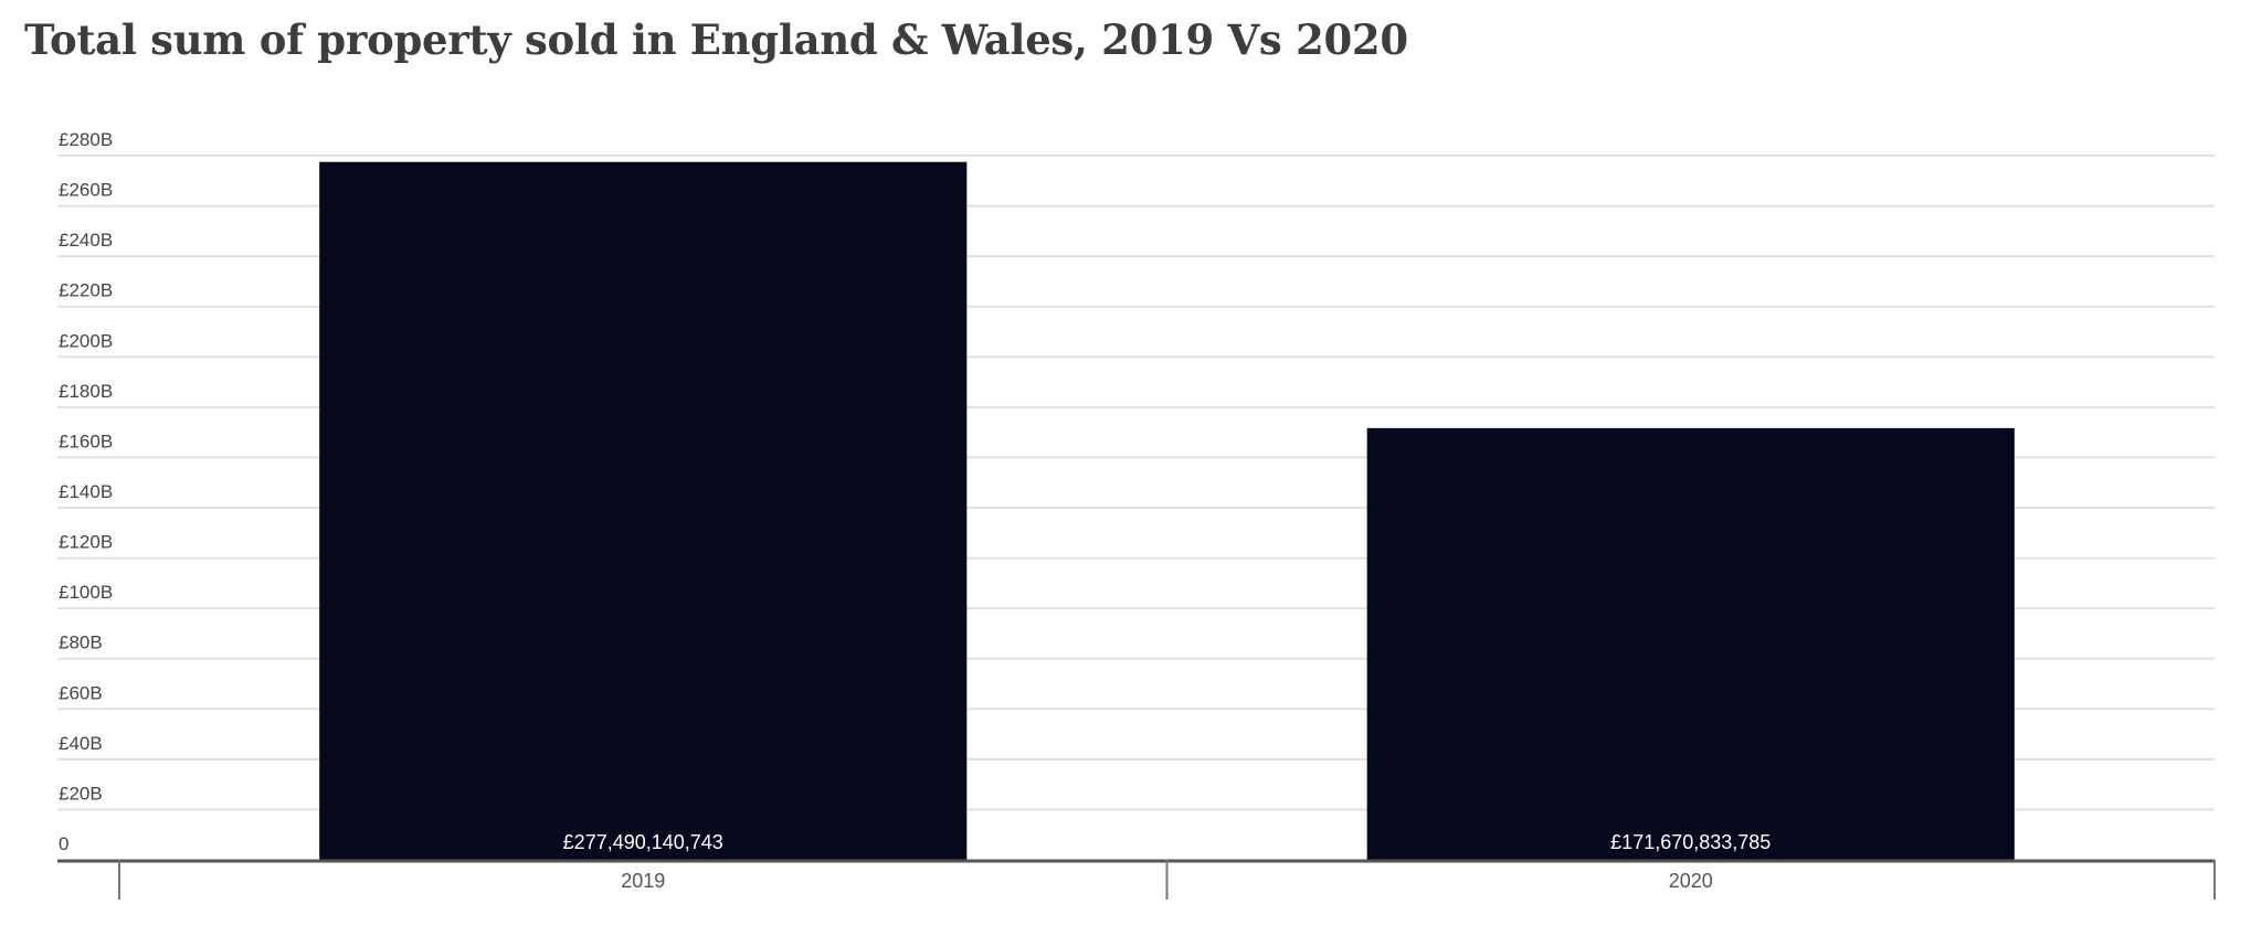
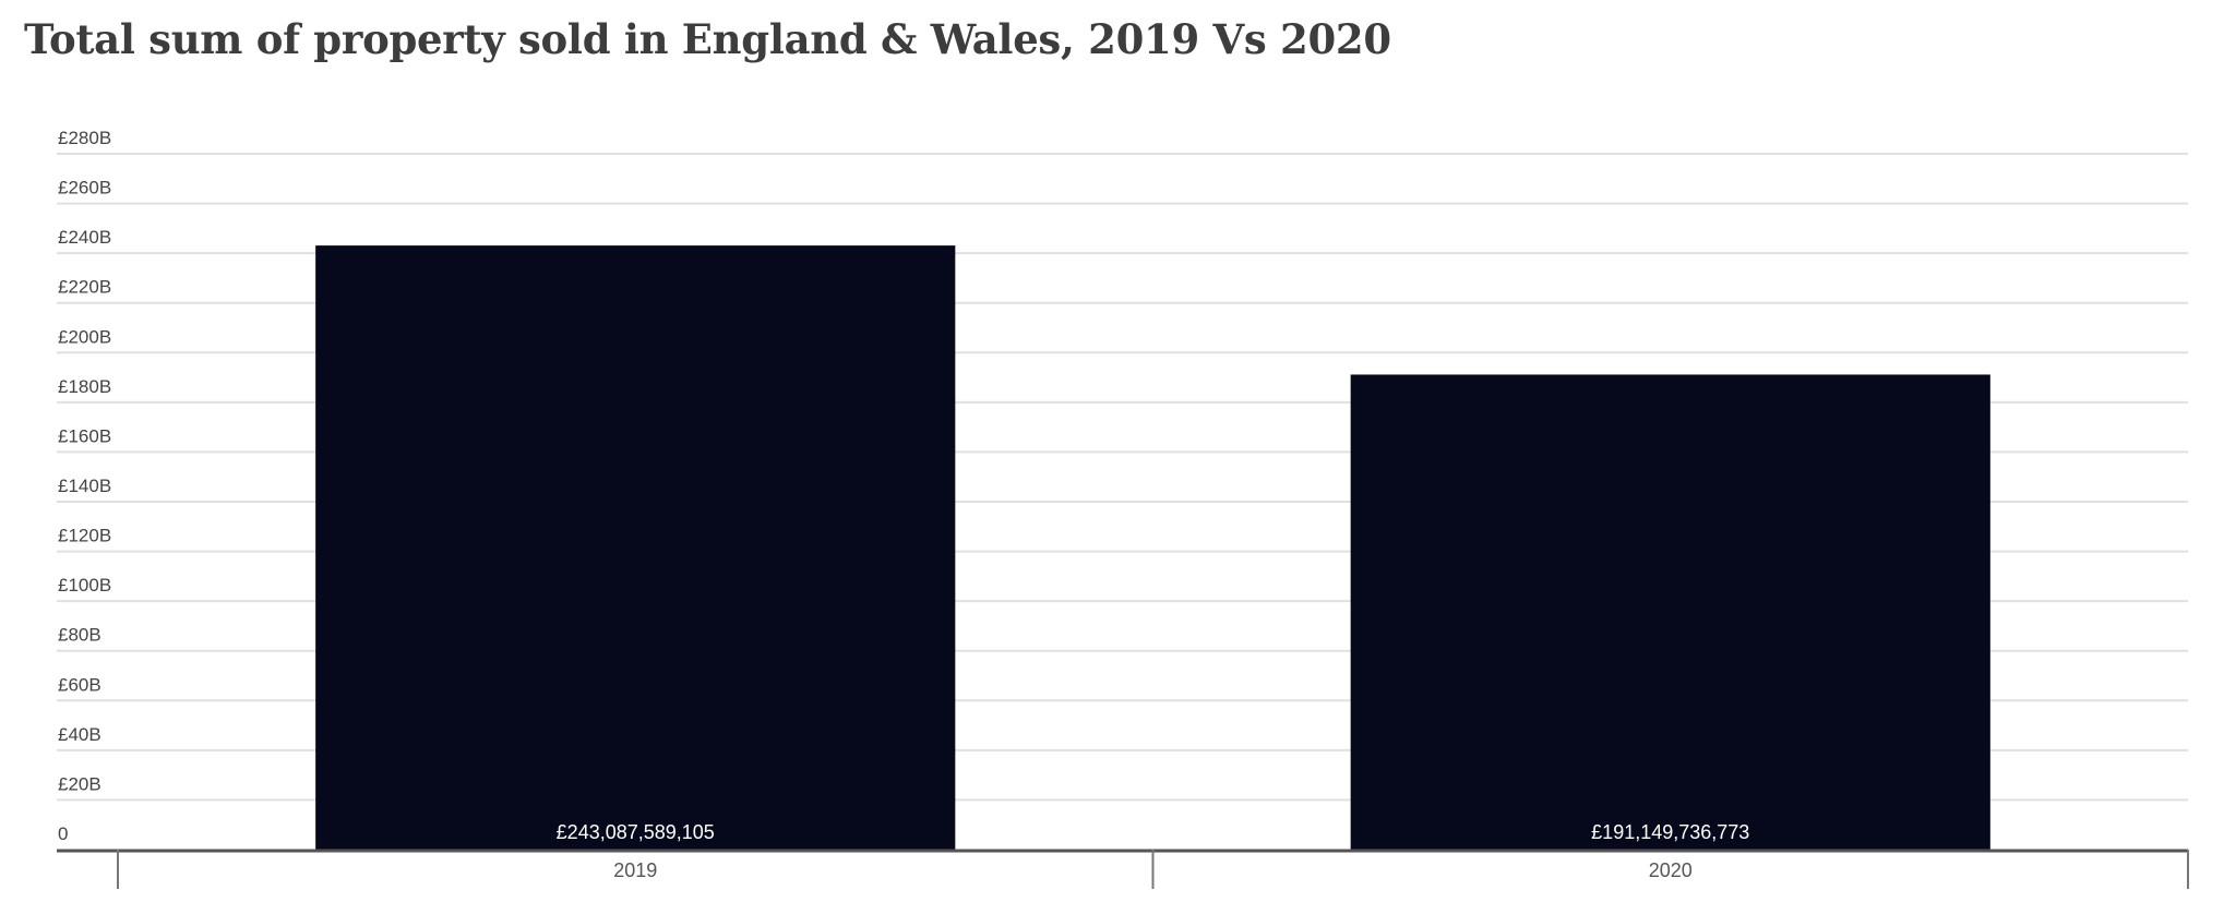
2019: £277,490,140,743 -> £243,087,589,105
2020: £171,670,833,785 -> £191,149,736,773
